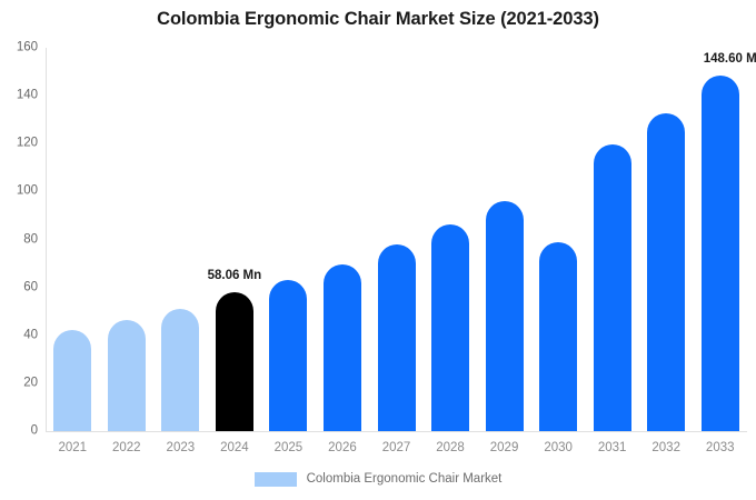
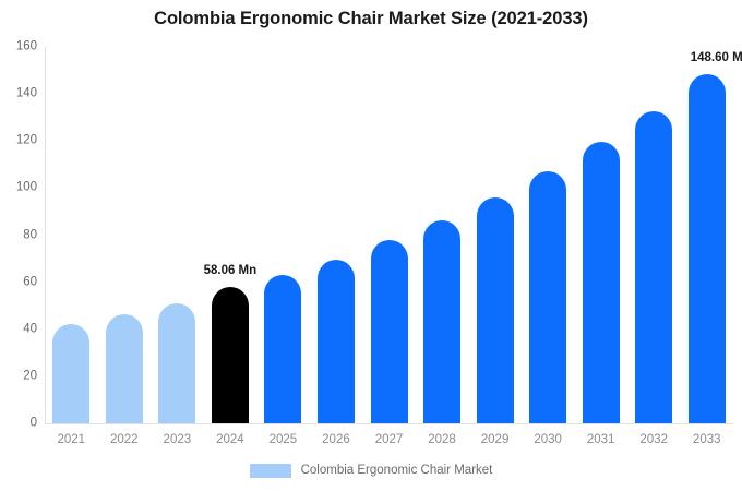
2030: 79 -> 107
